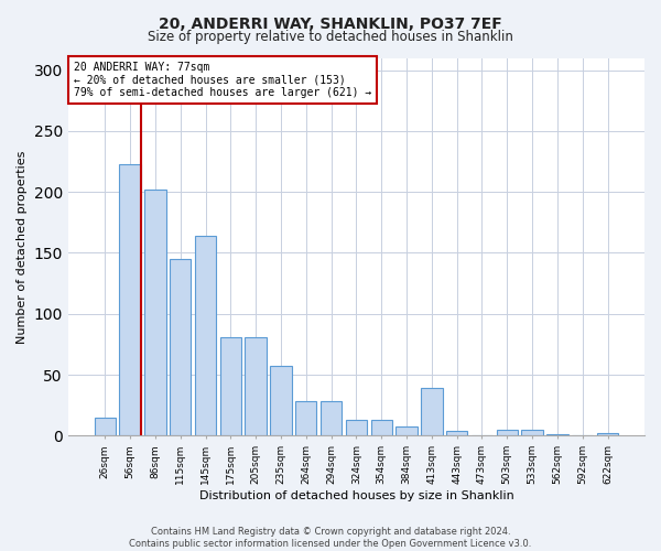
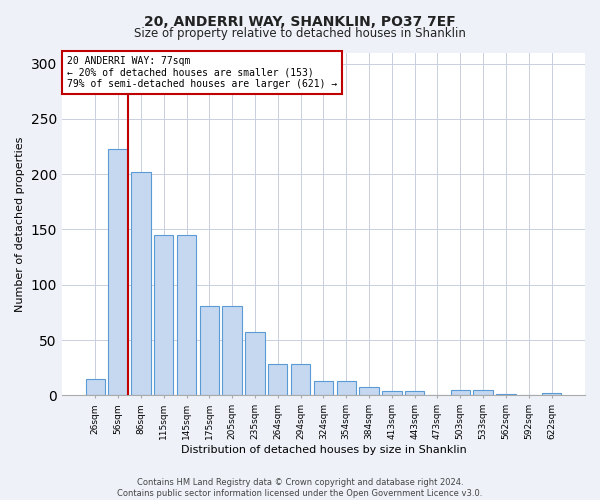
145sqm: 164 -> 145
413sqm: 39 -> 4
